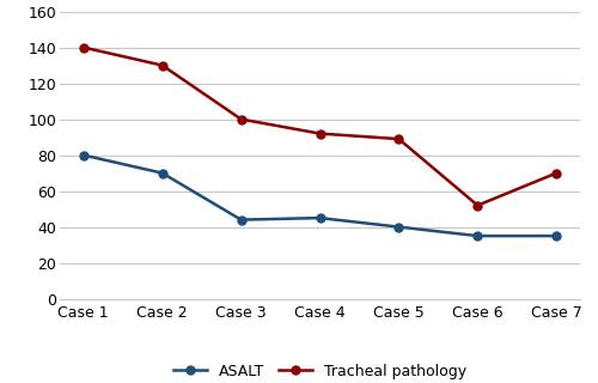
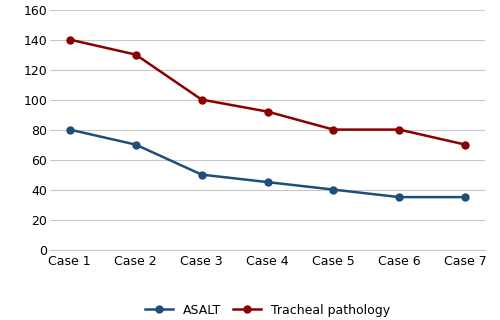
ASALT/Case 3: 44 -> 50
Tracheal pathology/Case 5: 89 -> 80
Tracheal pathology/Case 6: 52 -> 80
